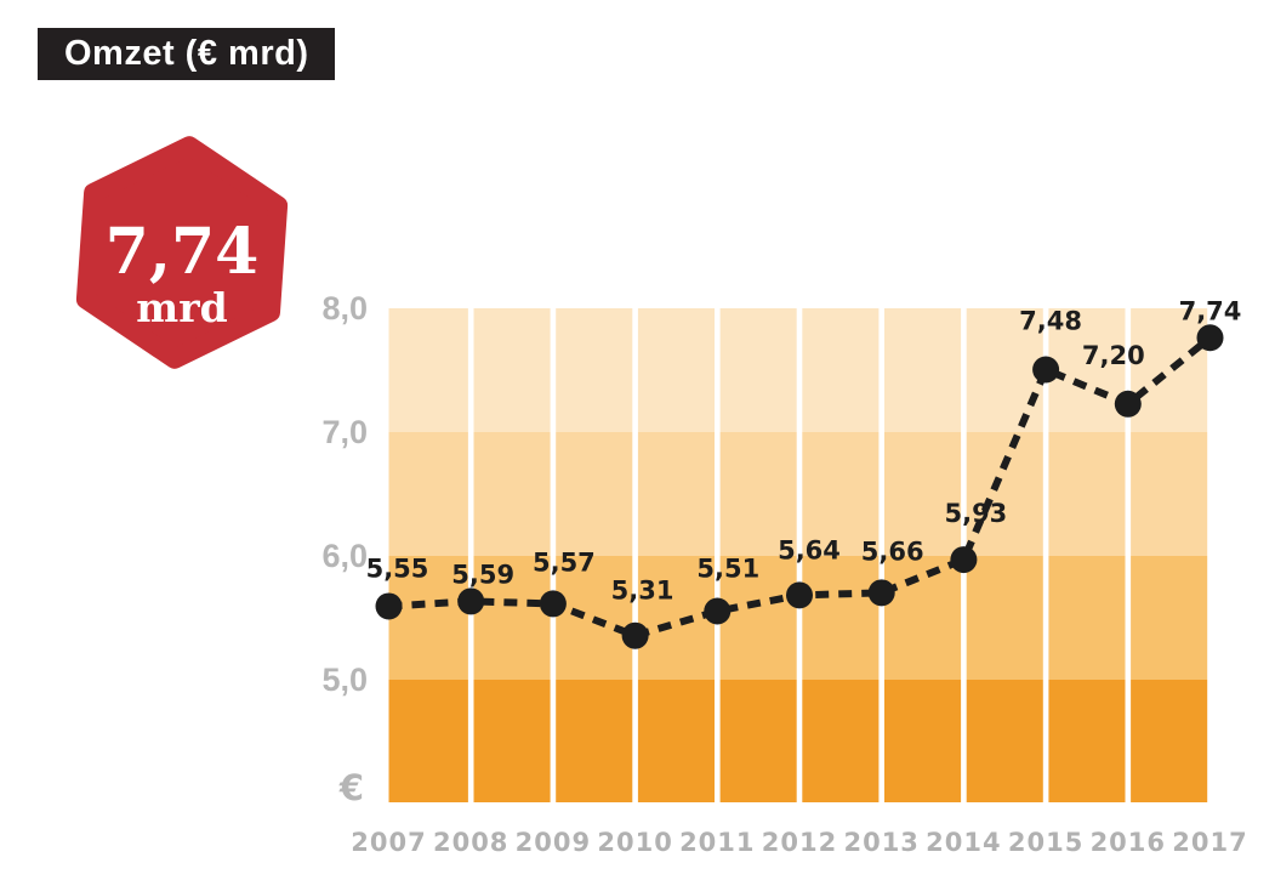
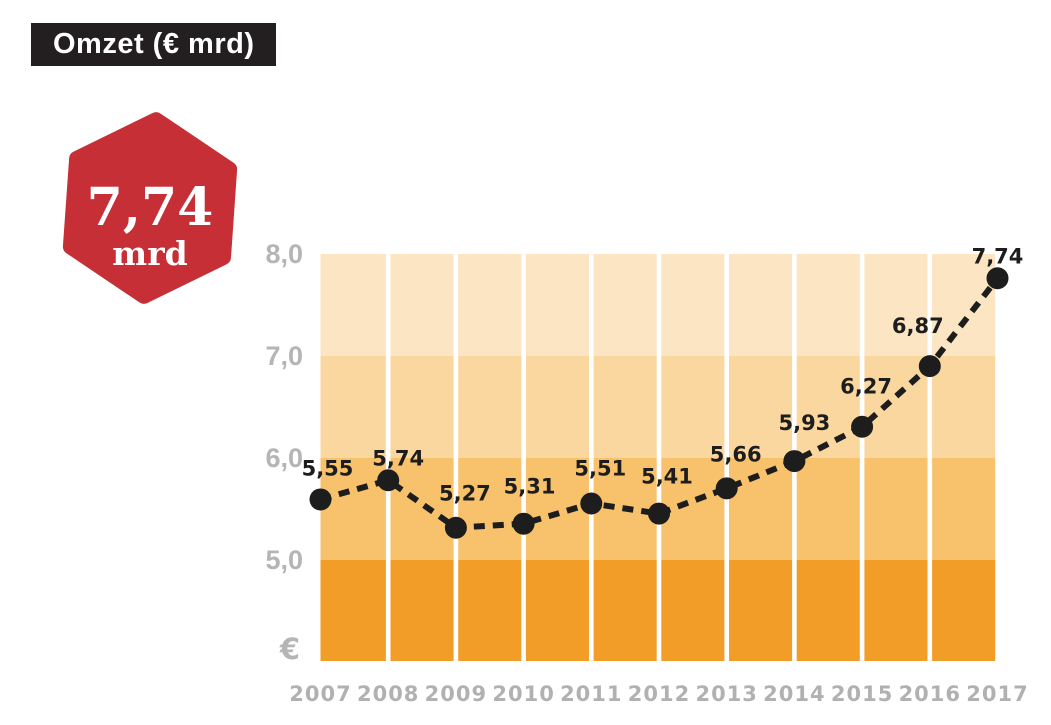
2008: 5,59 -> 5,74
2009: 5,57 -> 5,27
2012: 5,64 -> 5,41
2015: 7,48 -> 6,27
2016: 7,20 -> 6,87
